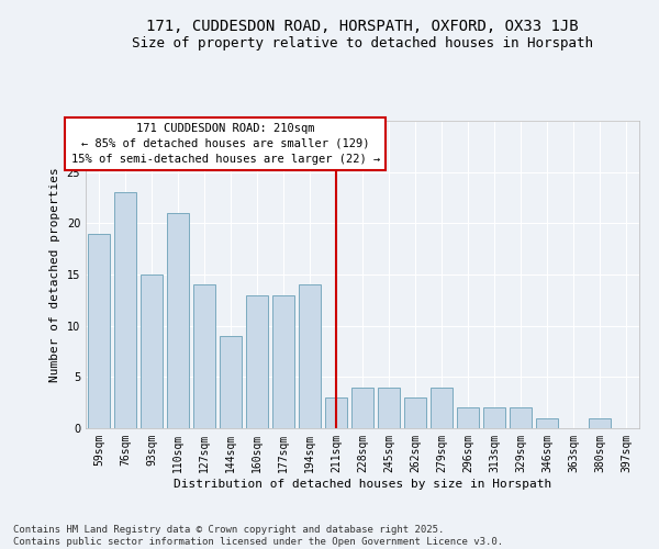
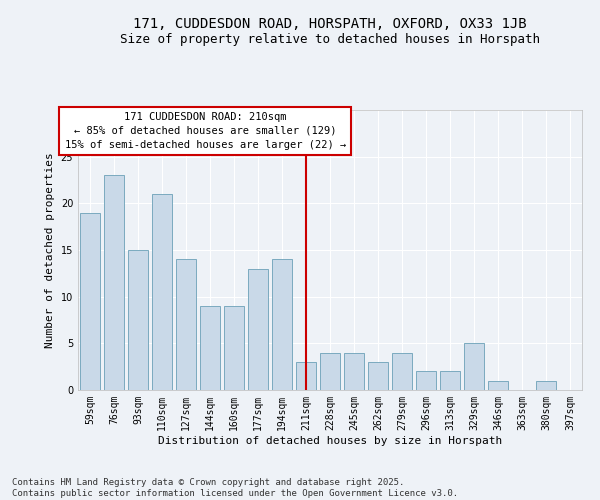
160sqm: 13 -> 9
329sqm: 2 -> 5
